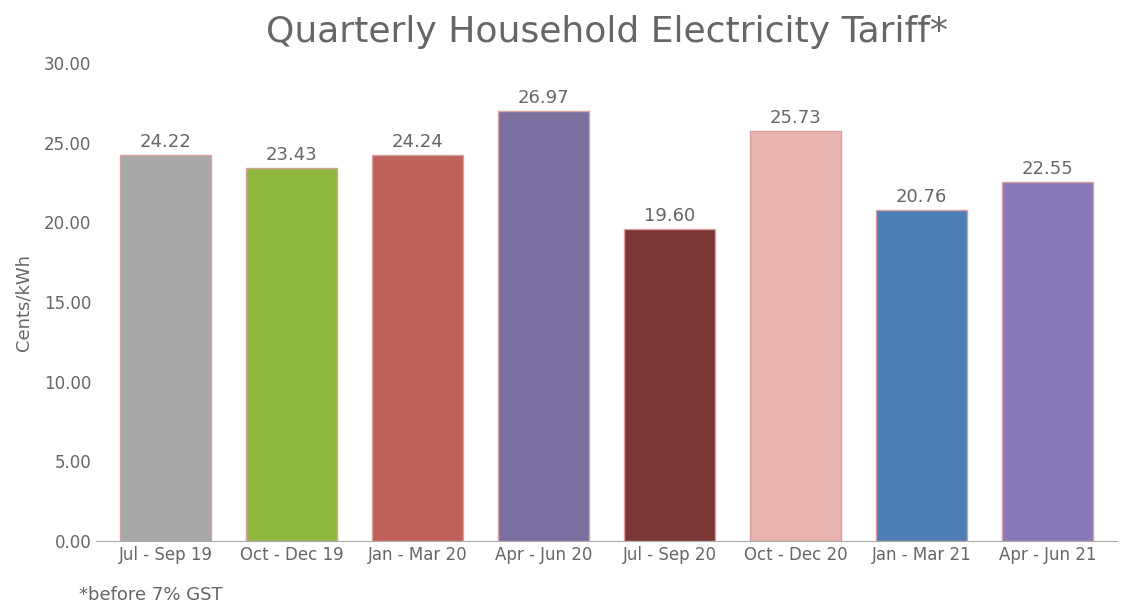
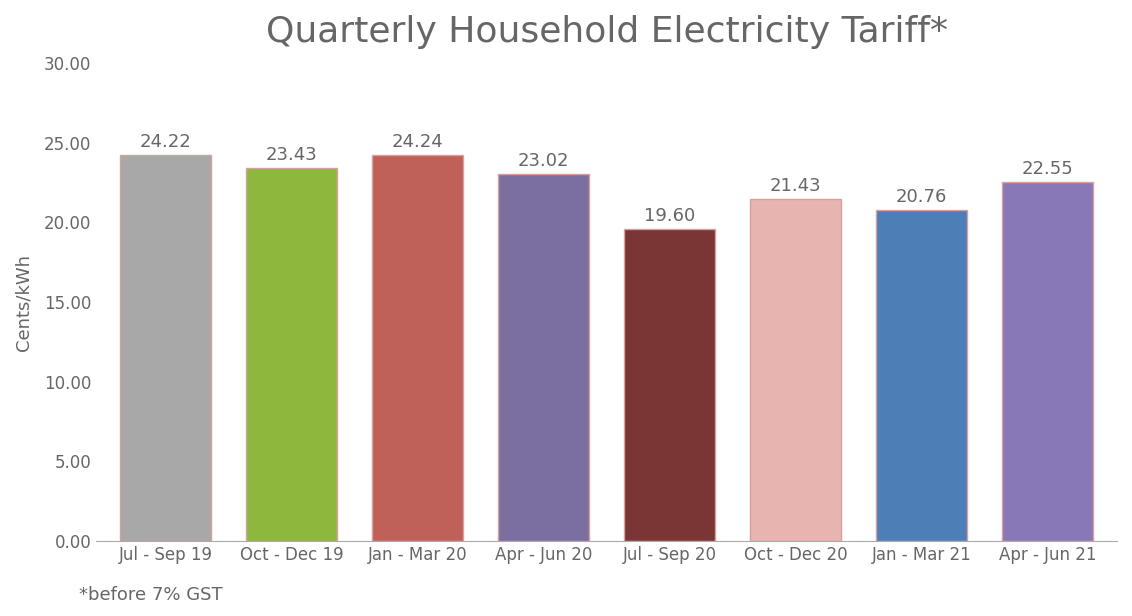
Apr - Jun 20: 26.97 -> 23.02
Oct - Dec 20: 25.73 -> 21.43
